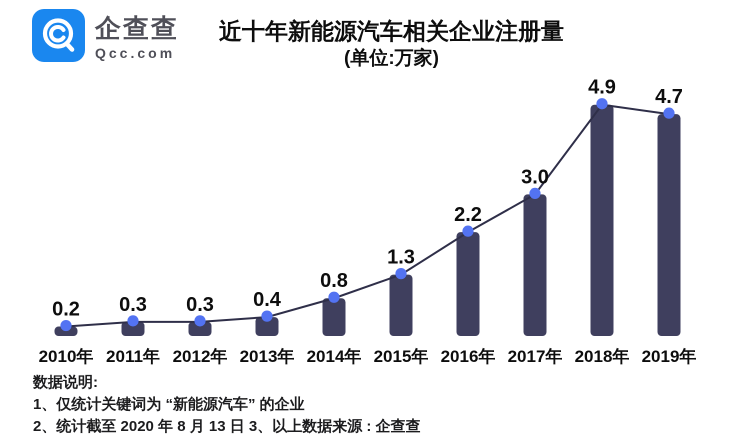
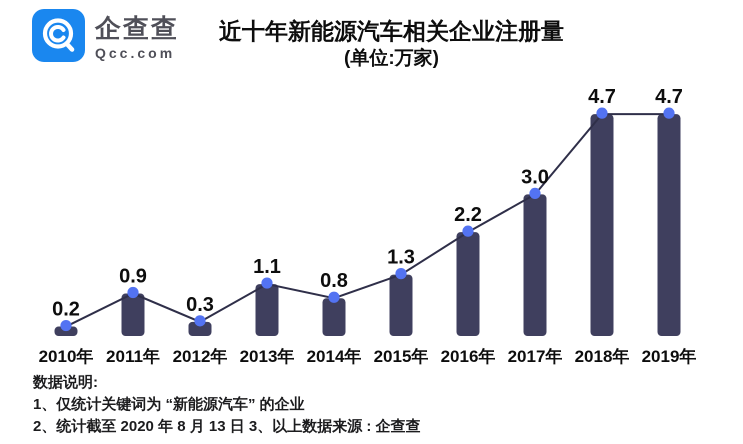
2011年: 0.3 -> 0.9
2013年: 0.4 -> 1.1
2018年: 4.9 -> 4.7
